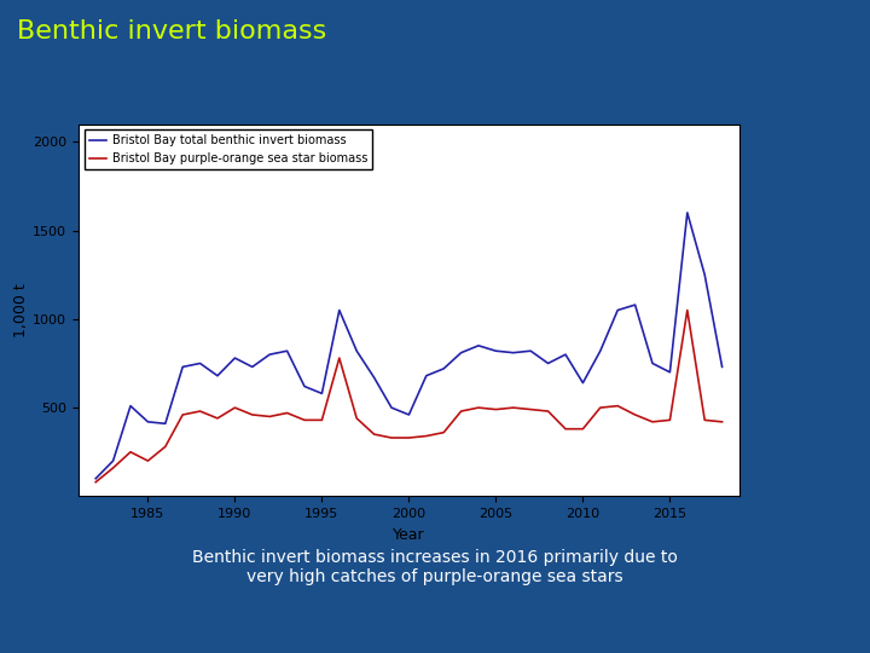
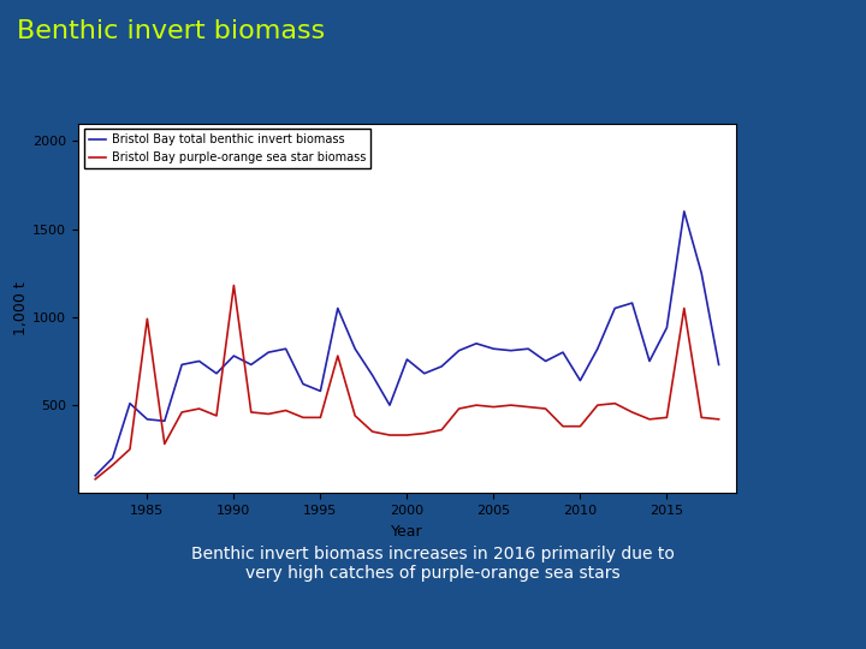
Bristol Bay purple-orange sea star biomass/1985: 200 -> 990
Bristol Bay purple-orange sea star biomass/1990: 500 -> 1180
Bristol Bay total benthic invert biomass/2000: 460 -> 760
Bristol Bay total benthic invert biomass/2015: 700 -> 940
